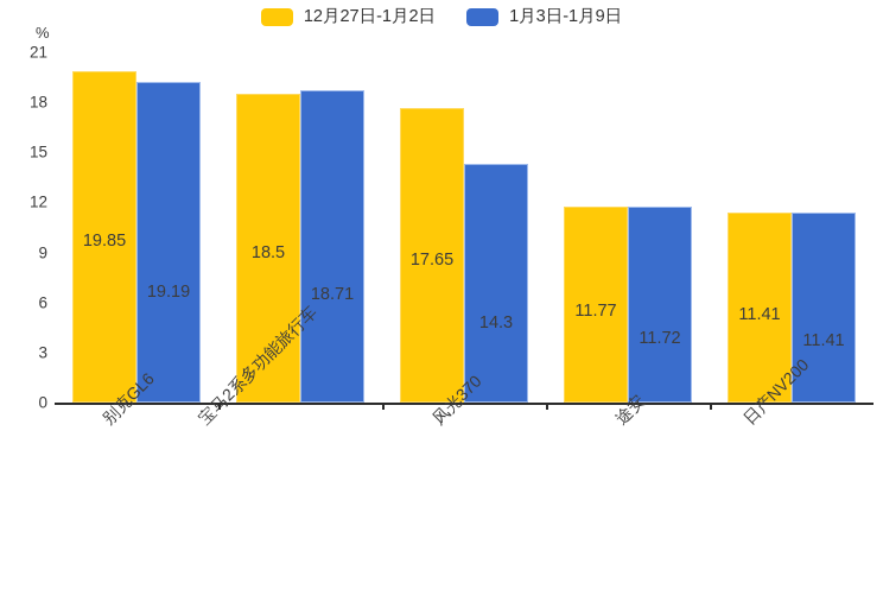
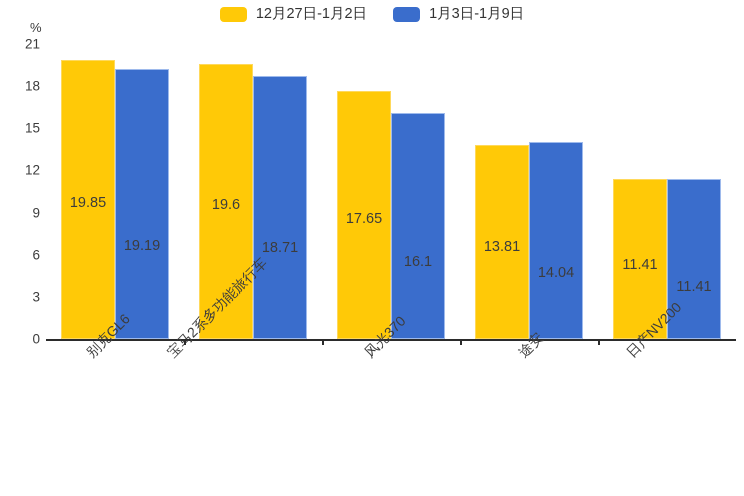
12月27日-1月2日/宝马2系多功能旅行车: 18.5 -> 19.6
1月3日-1月9日/风光370: 14.3 -> 16.1
12月27日-1月2日/途安: 11.77 -> 13.81
1月3日-1月9日/途安: 11.72 -> 14.04
